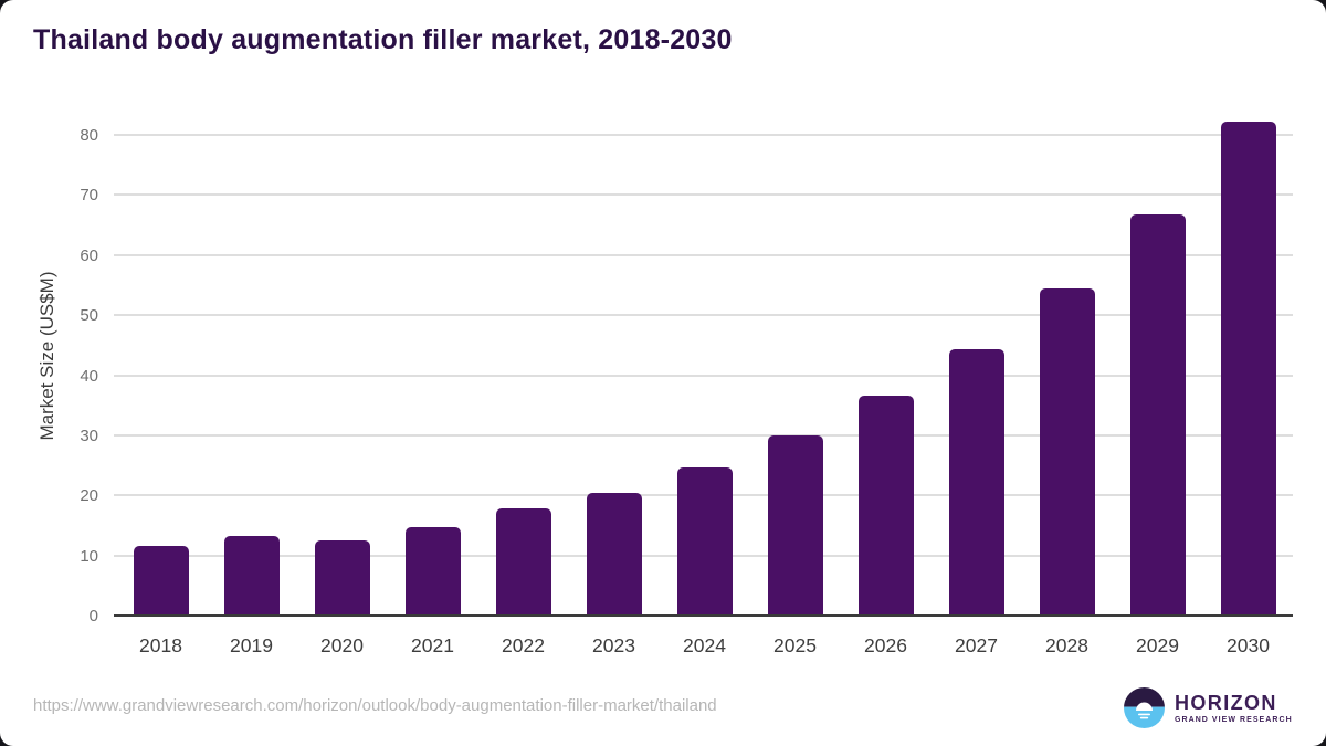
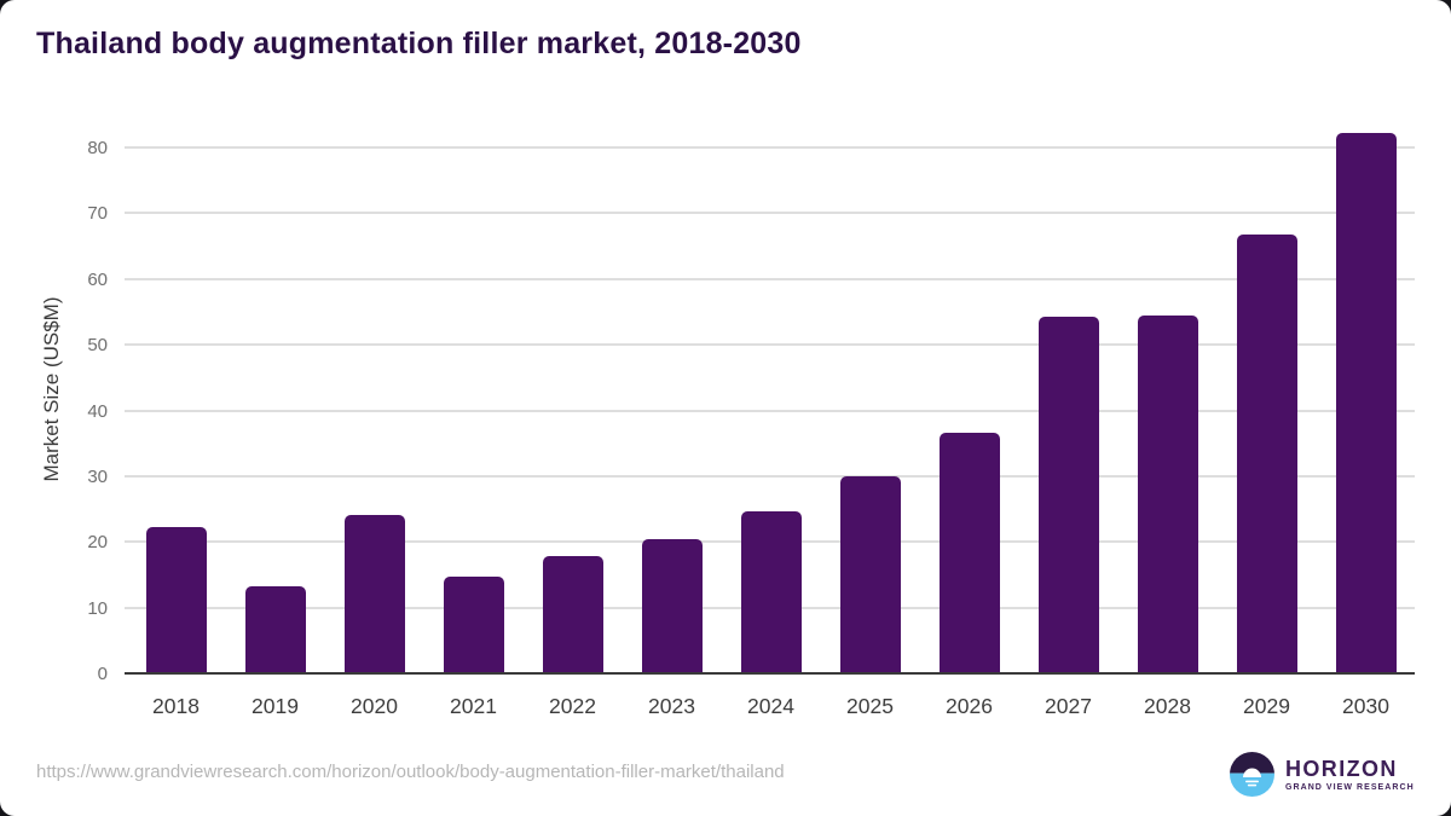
2018: 11 -> 22
2020: 12 -> 24
2027: 44 -> 54
